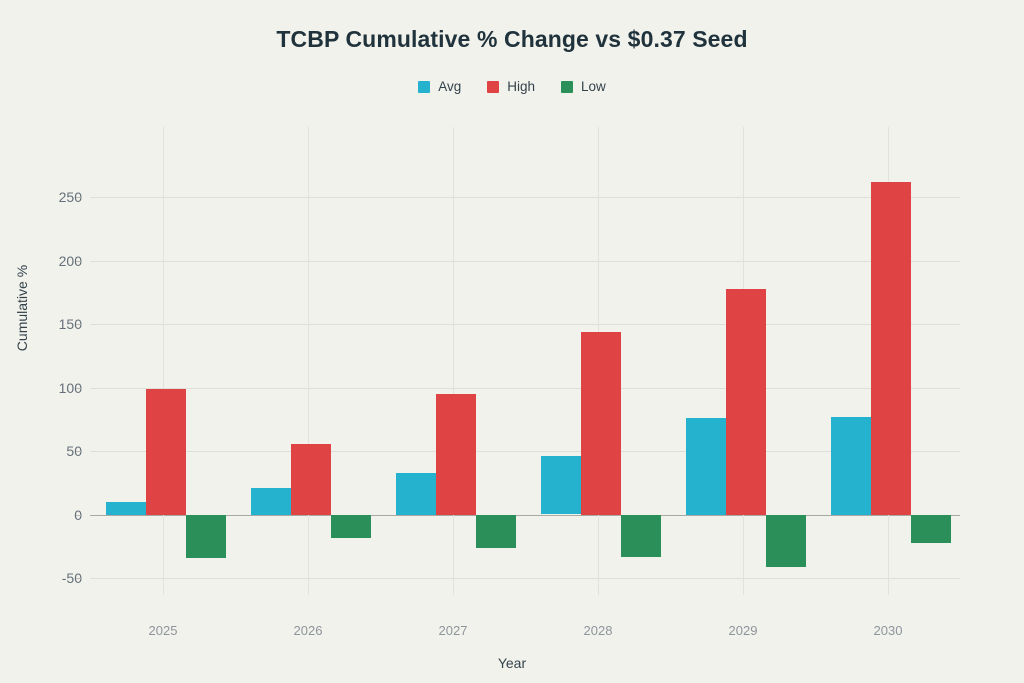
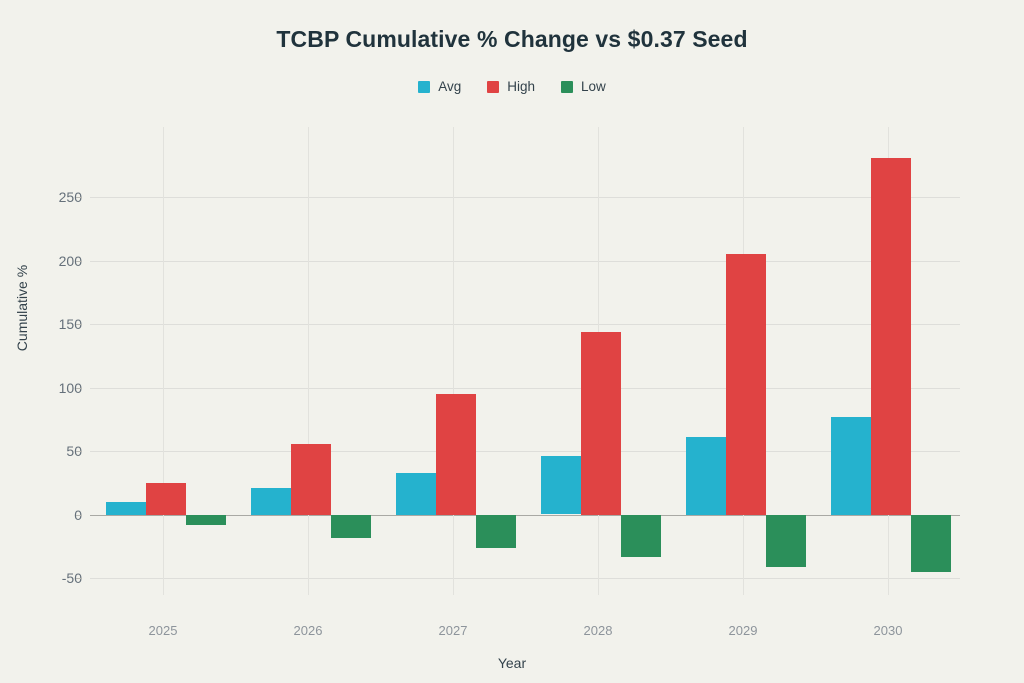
High/2025: 99 -> 25
Low/2025: -34 -> -8
Avg/2029: 76 -> 61
High/2029: 178 -> 205
High/2030: 262 -> 281
Low/2030: -22 -> -45
